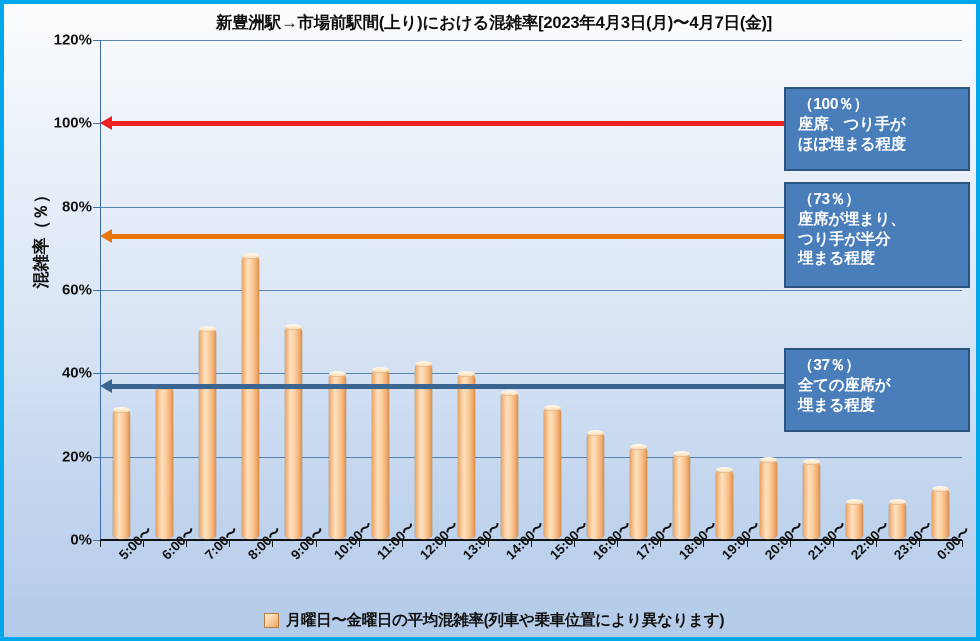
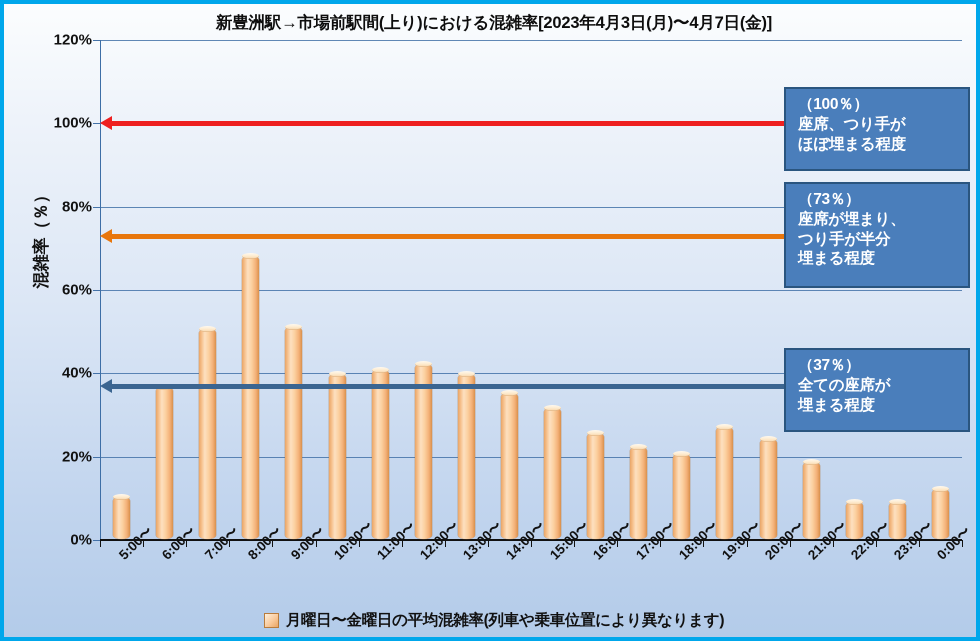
5:00〜: 31% -> 10%
19:00〜: 16% -> 27%
20:00〜: 19% -> 24%
